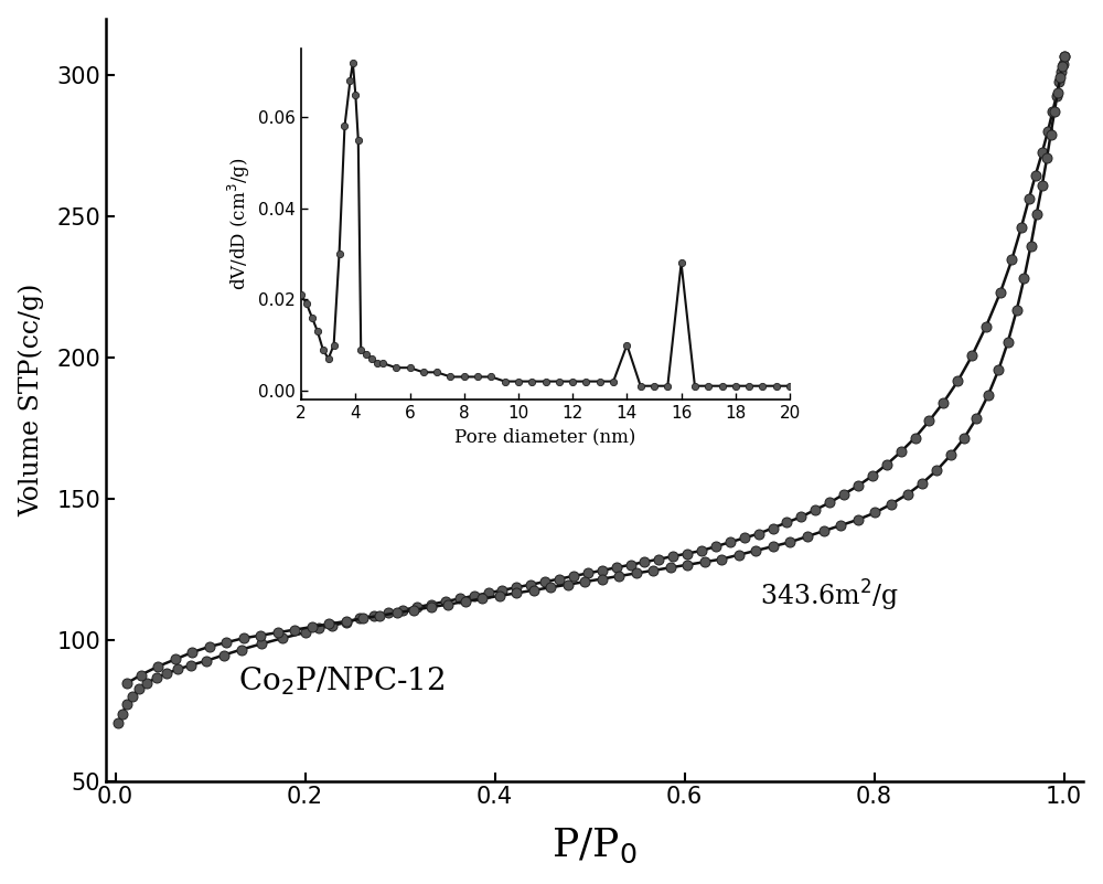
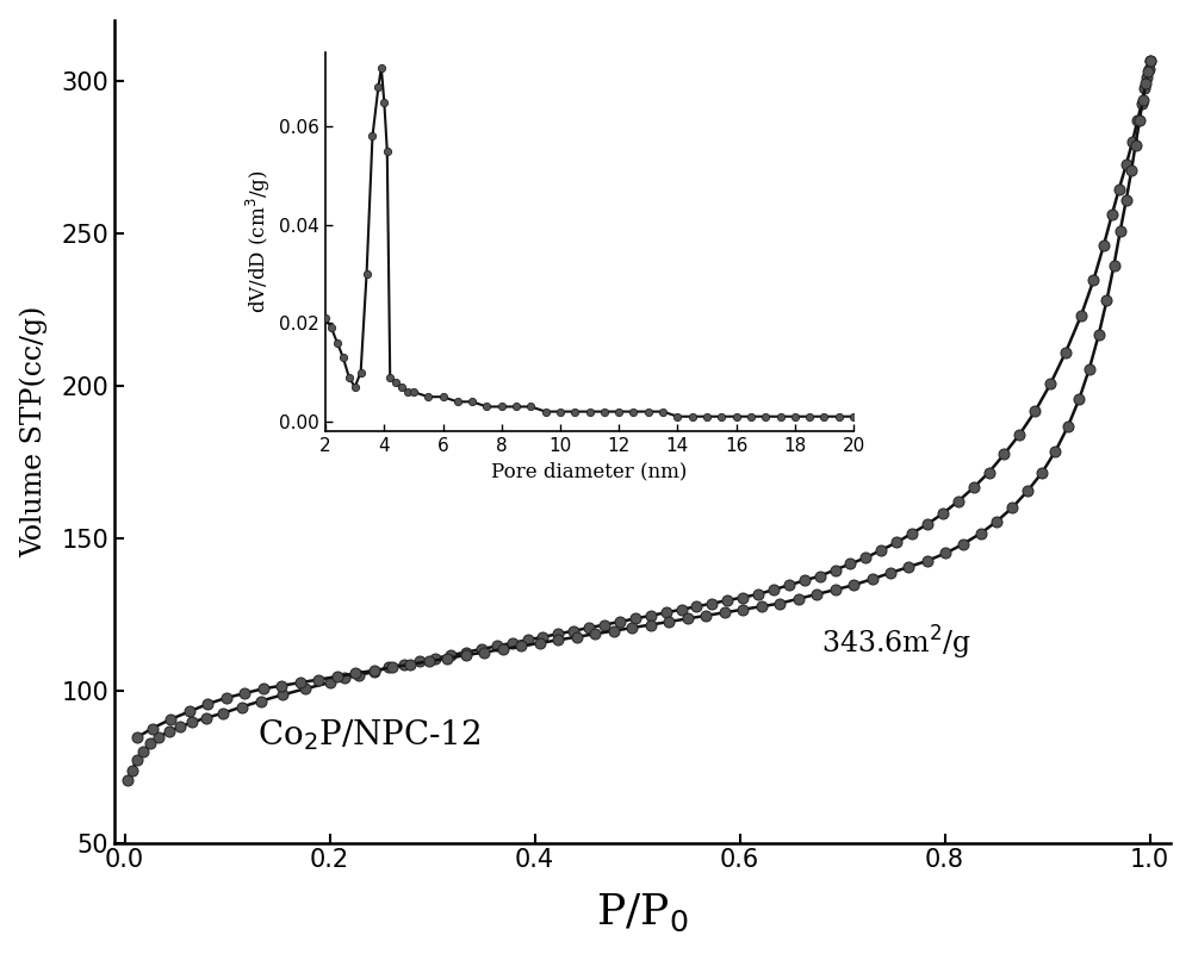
14: 0.010 -> 0.001
16: 0.028 -> 0.001
